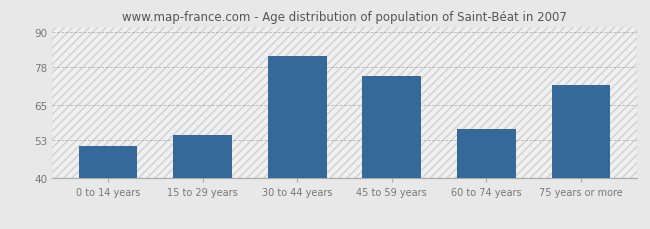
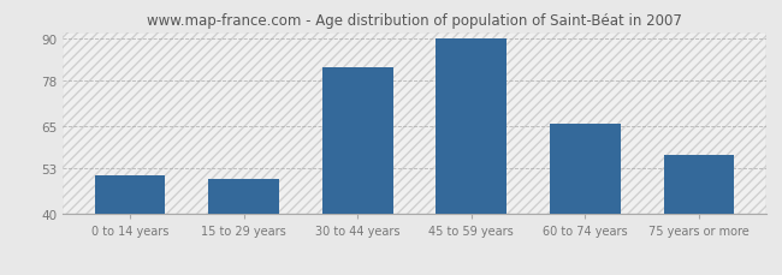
15 to 29 years: 55 -> 50
45 to 59 years: 75 -> 90
60 to 74 years: 57 -> 66
75 years or more: 72 -> 57
